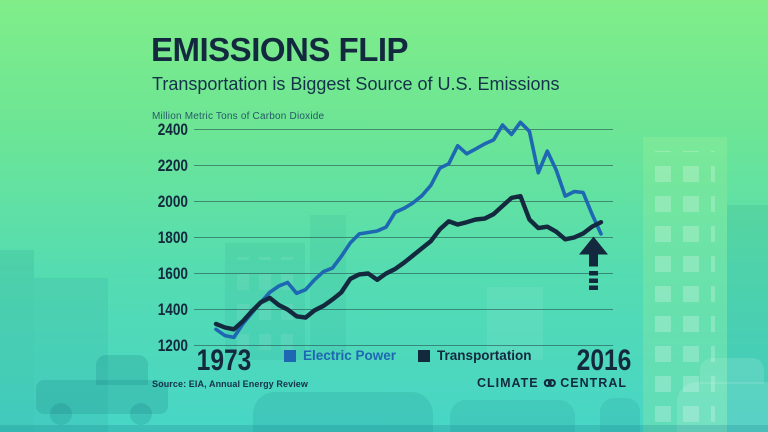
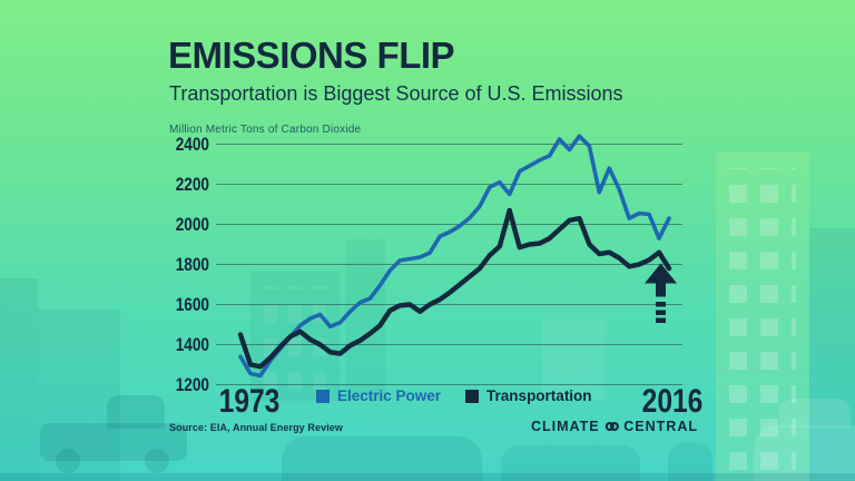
Electric Power/1973: 1290 -> 1340
Transportation/1973: 1320 -> 1450
Electric Power/2000: 2310 -> 2150
Transportation/2000: 1870 -> 2070
Electric Power/2016: 1820 -> 2030
Transportation/2016: 1880 -> 1780
